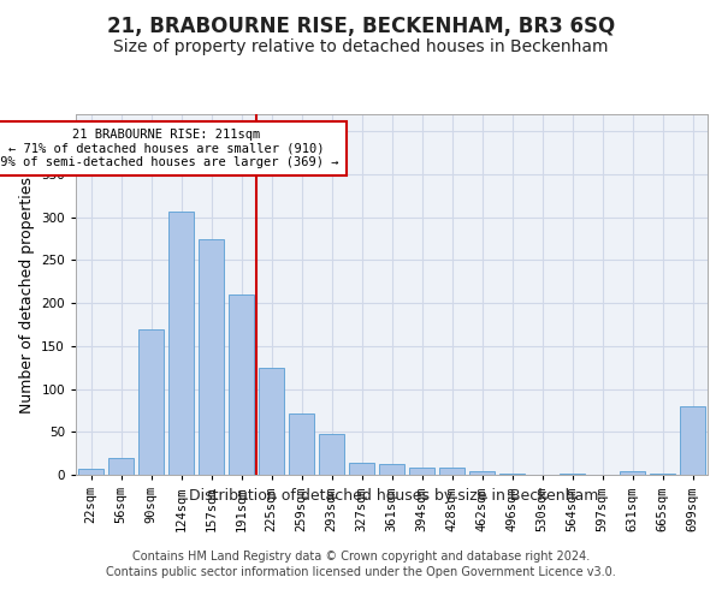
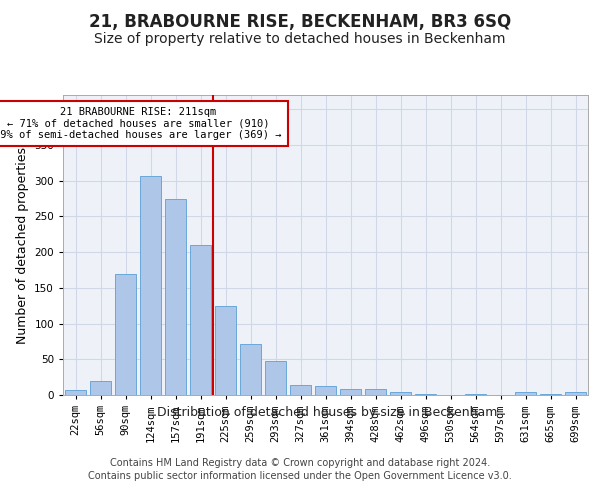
699sqm: 80 -> 4
